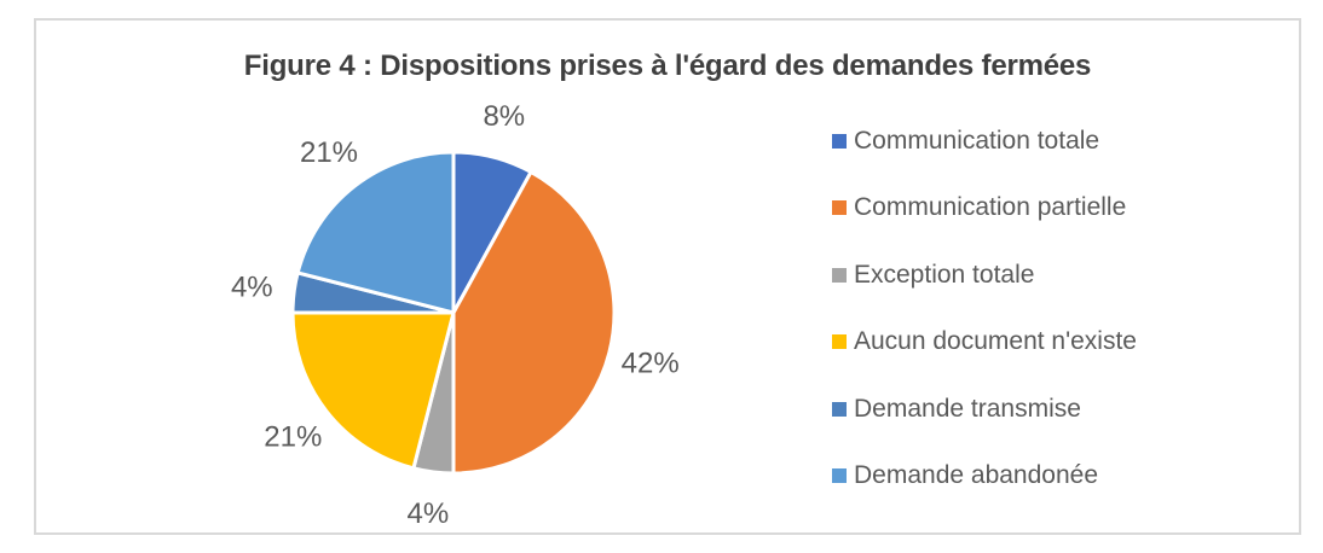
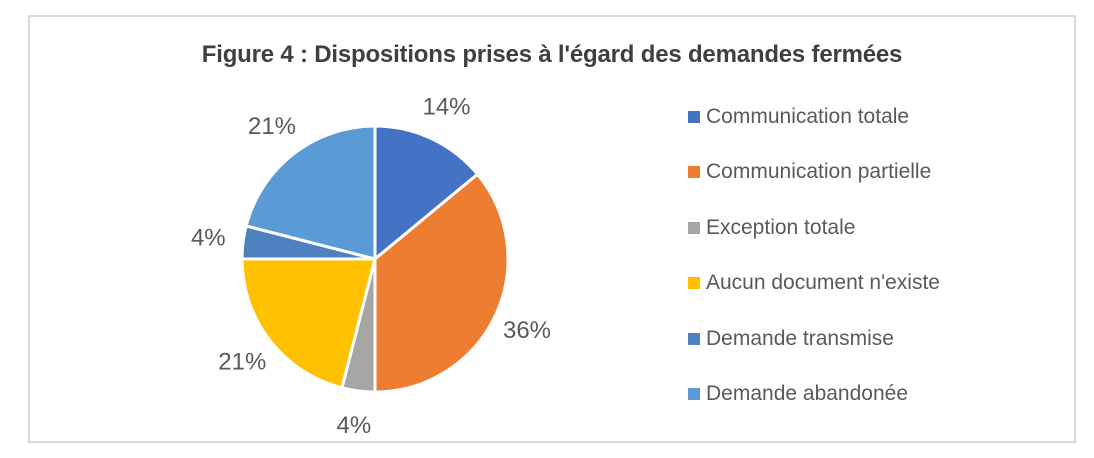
Communication totale: 8% -> 14%
Communication partielle: 42% -> 36%
